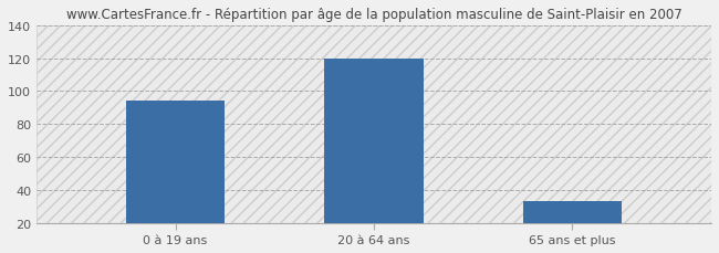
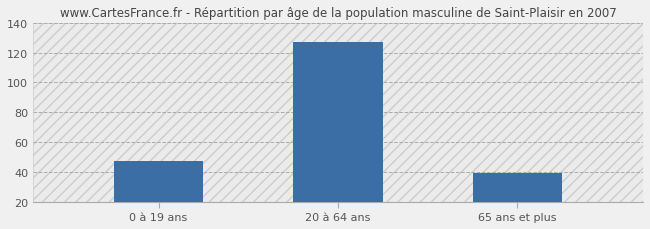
0 à 19 ans: 94 -> 47
20 à 64 ans: 120 -> 127
65 ans et plus: 33 -> 39
